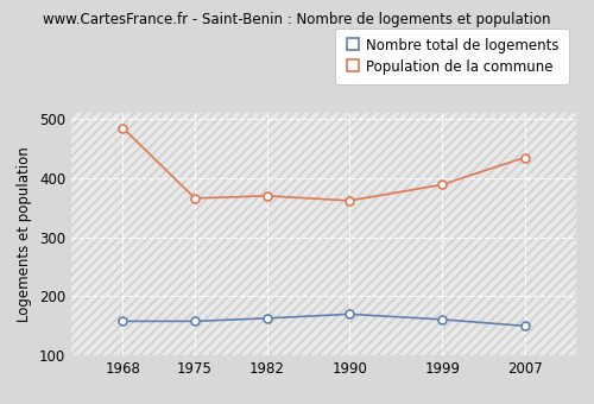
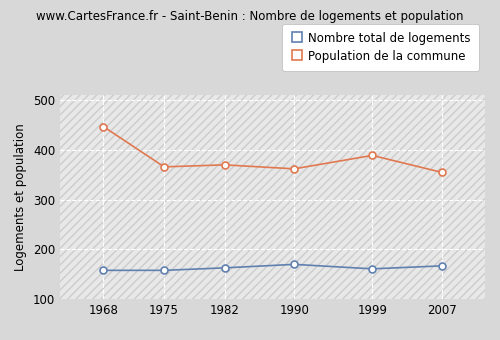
Population de la commune/1968: 485 -> 447
Nombre total de logements/2007: 150 -> 167
Population de la commune/2007: 435 -> 355
